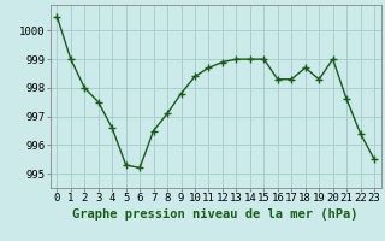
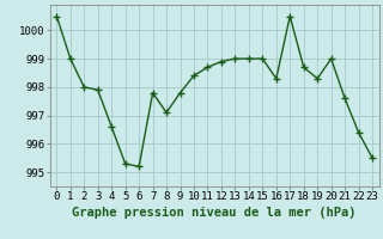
3: 997.5 -> 997.9
7: 996.5 -> 997.8
17: 998.3 -> 1000.5
